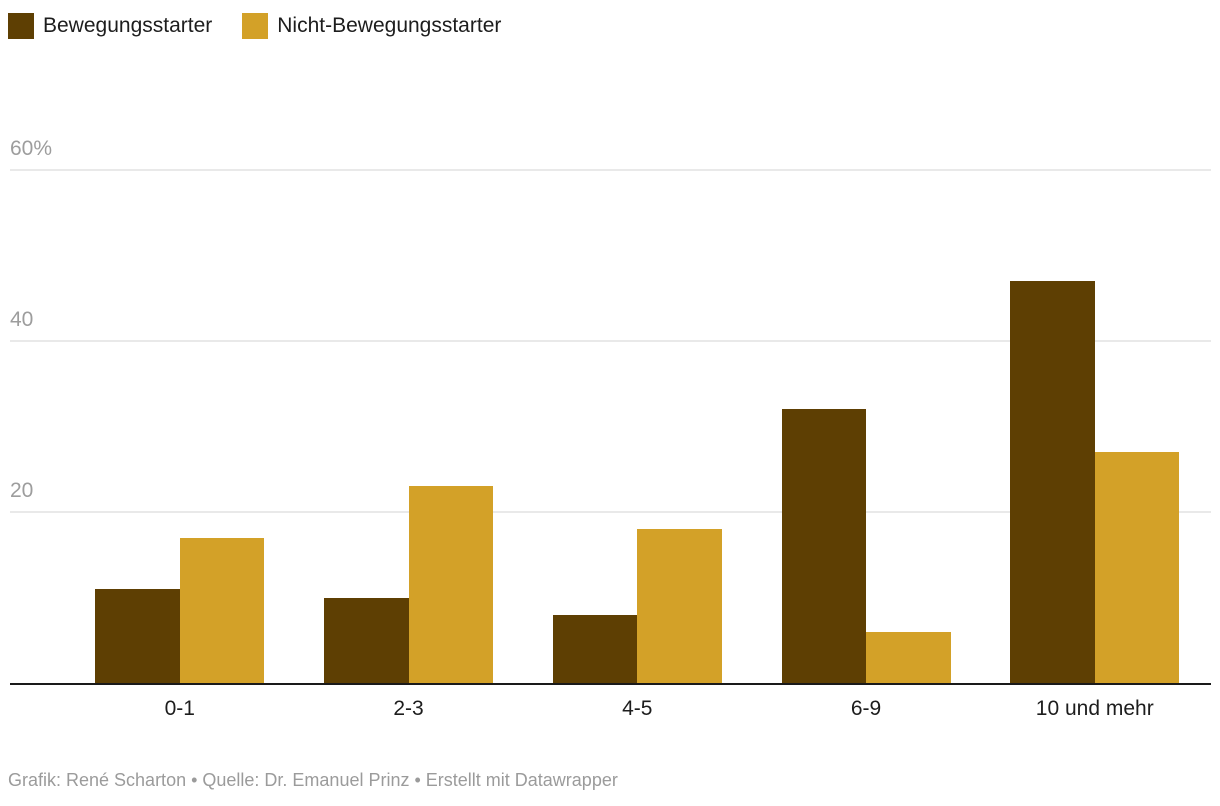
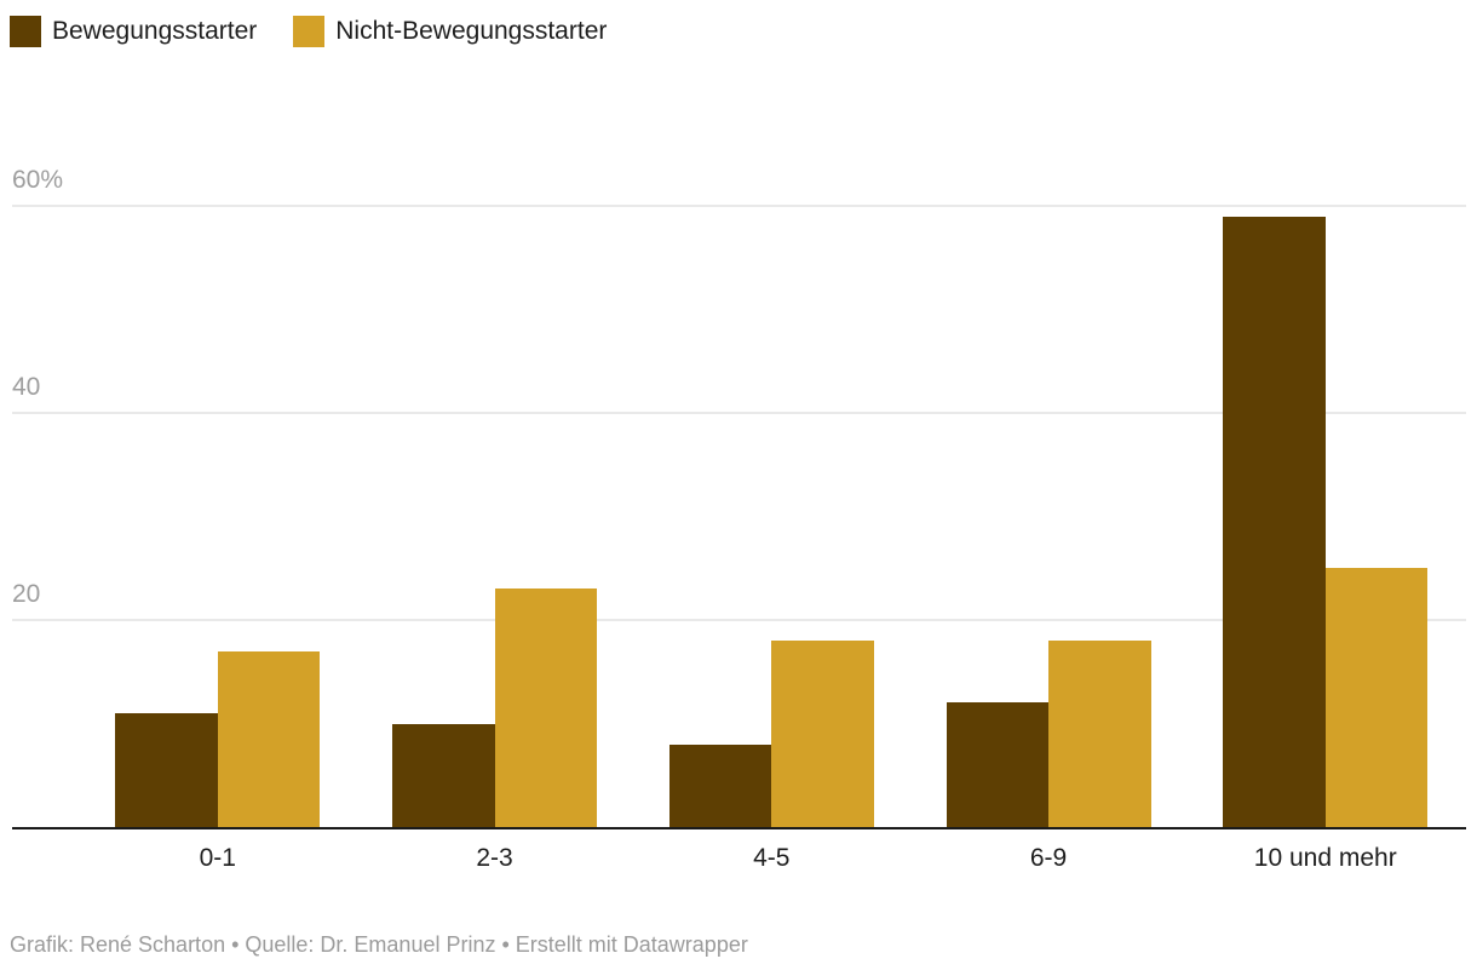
Bewegungsstarter/6-9: 32% -> 12%
Nicht-Bewegungsstarter/6-9: 6% -> 18%
Bewegungsstarter/10 und mehr: 47% -> 59%
Nicht-Bewegungsstarter/10 und mehr: 27% -> 25%
